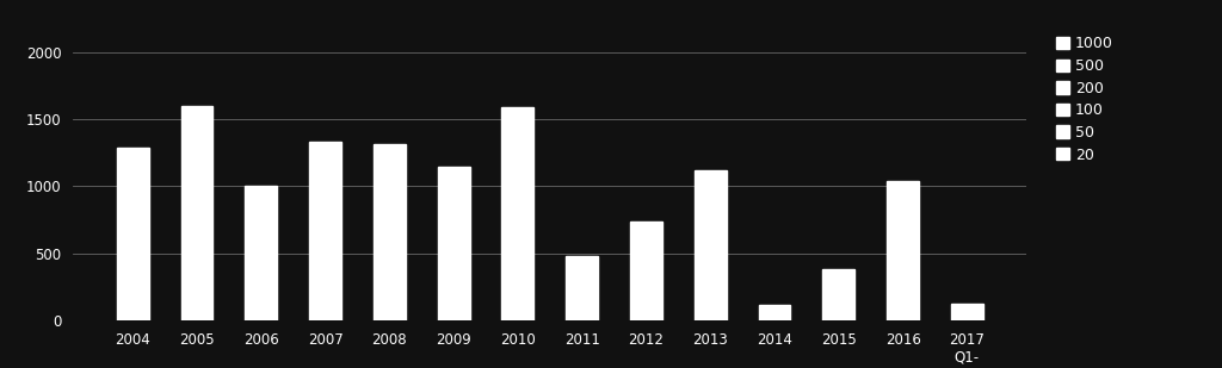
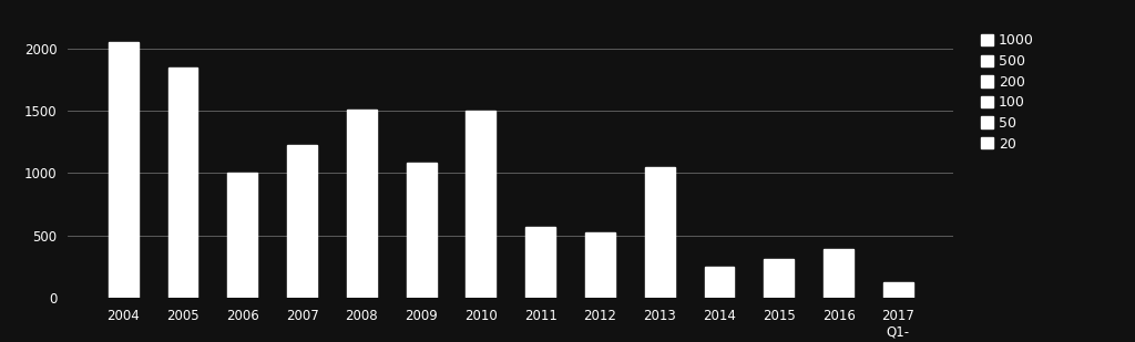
2004: 1290 -> 2050
2005: 1600 -> 1850
2007: 1330 -> 1230
2008: 1320 -> 1510
2009: 1150 -> 1080
2010: 1590 -> 1500
2011: 480 -> 570
2012: 740 -> 520
2013: 1120 -> 1050
2014: 110 -> 250
2015: 380 -> 310
2016: 1040 -> 390
